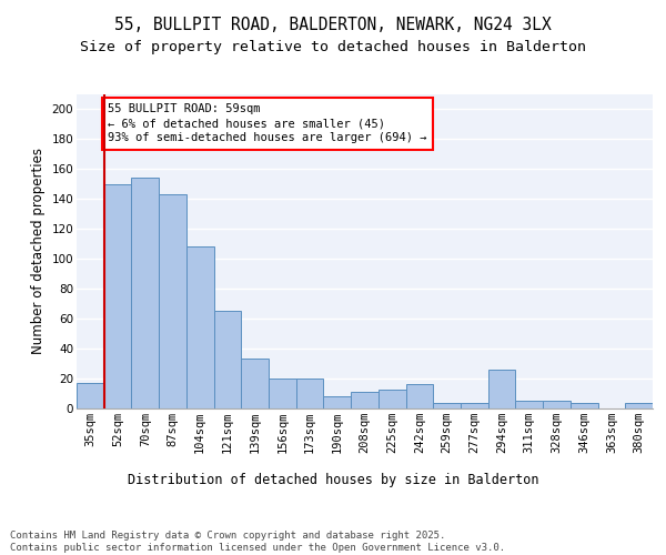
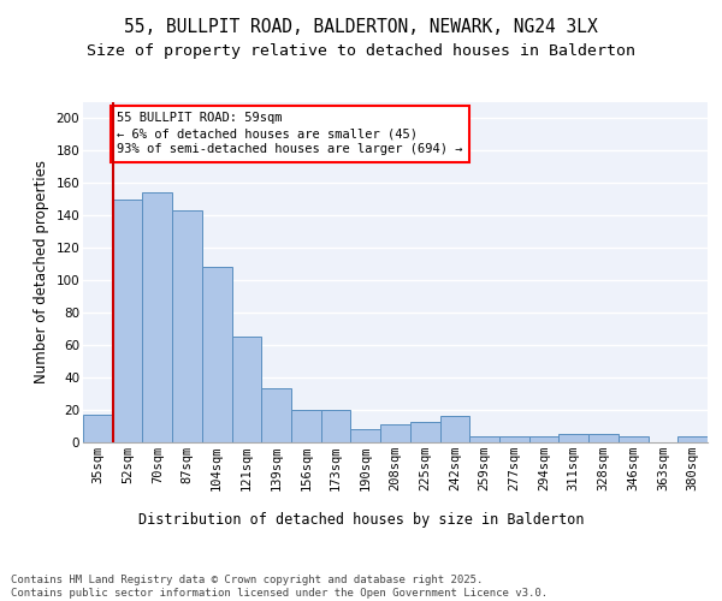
294sqm: 26 -> 3
